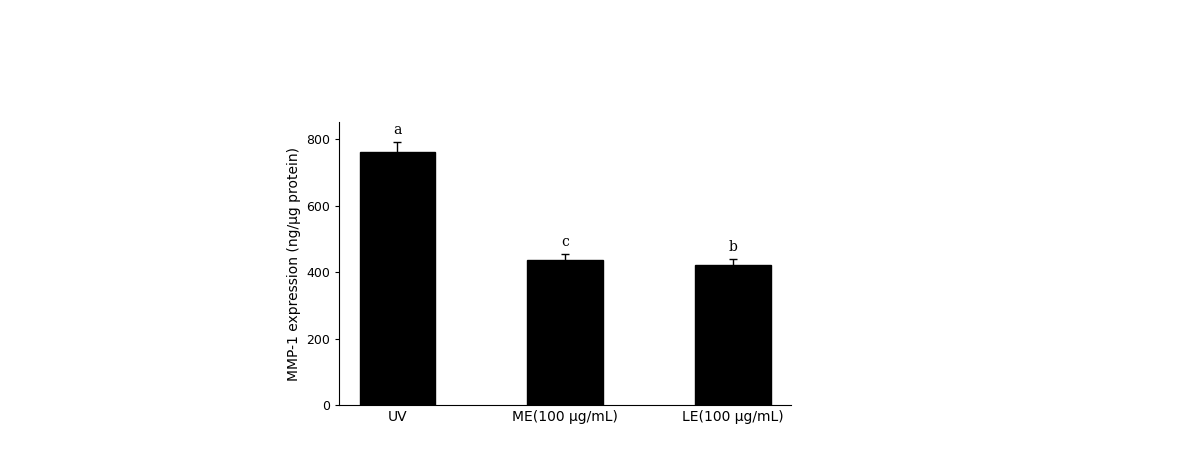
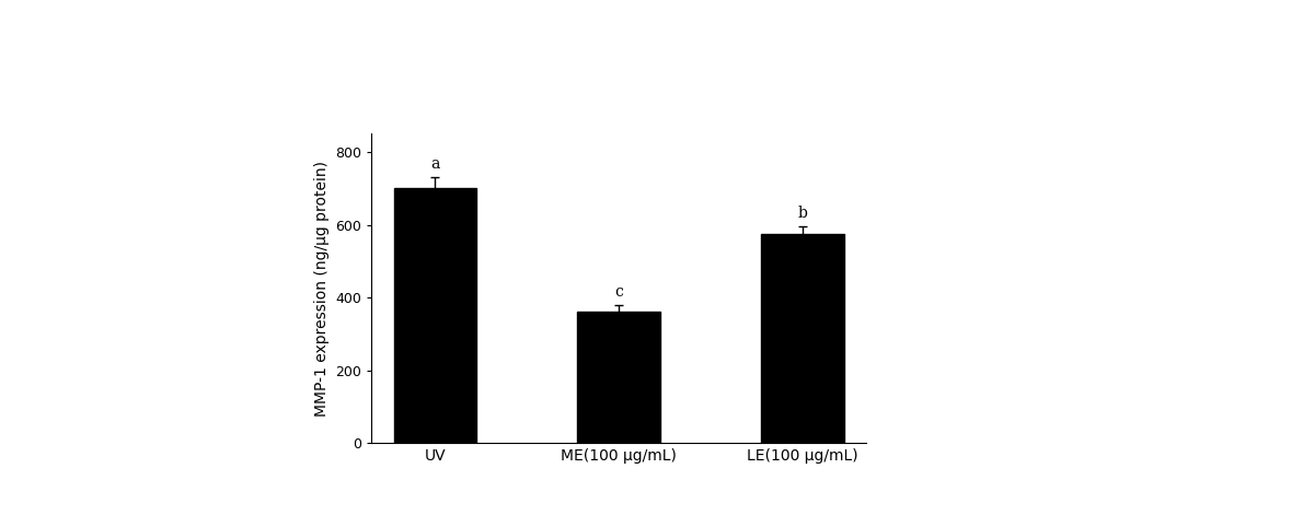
UV: 760 -> 700
ME(100 μg/mL): 435 -> 360
LE(100 μg/mL): 420 -> 575
